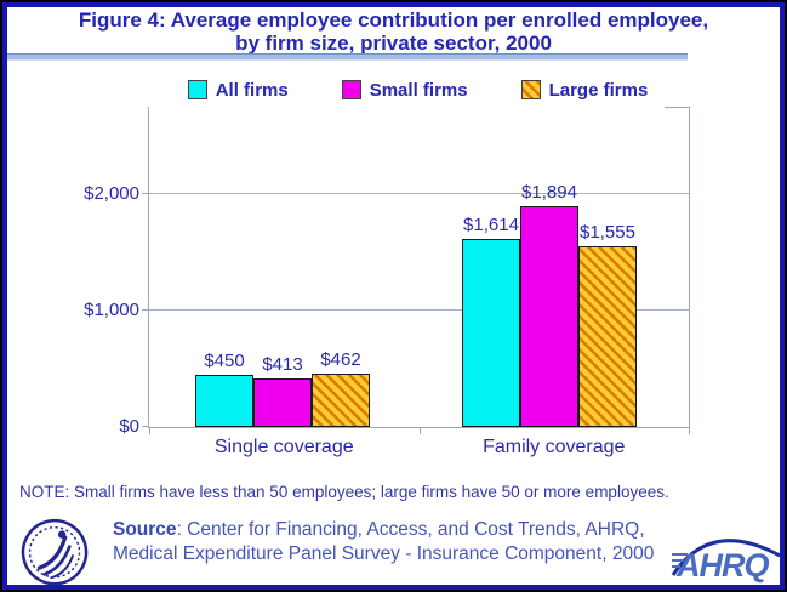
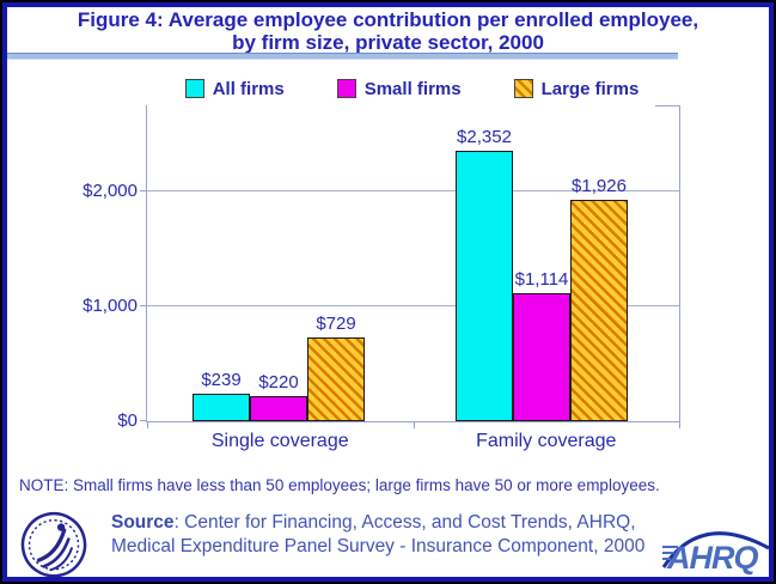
All firms/Single coverage: $450 -> $239
Small firms/Single coverage: $413 -> $220
Large firms/Single coverage: $462 -> $729
All firms/Family coverage: $1,614 -> $2,352
Small firms/Family coverage: $1,894 -> $1,114
Large firms/Family coverage: $1,555 -> $1,926
